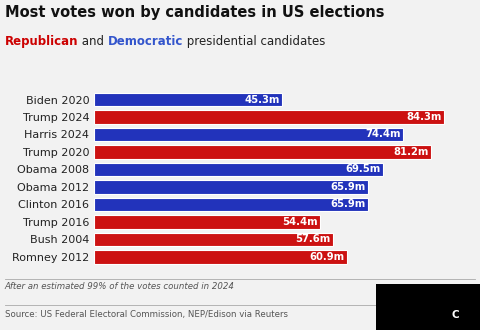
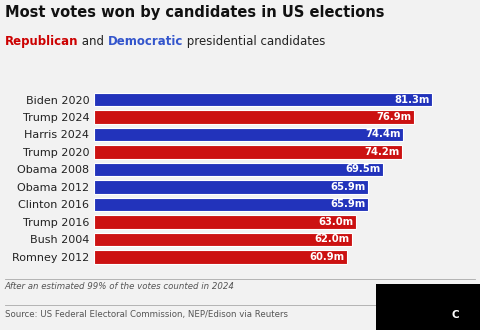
Biden 2020: 45.3m -> 81.3m
Trump 2024: 84.3m -> 76.9m
Trump 2020: 81.2m -> 74.2m
Trump 2016: 54.4m -> 63.0m
Bush 2004: 57.6m -> 62.0m
